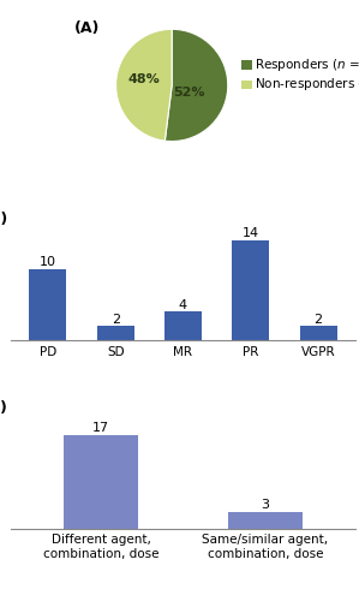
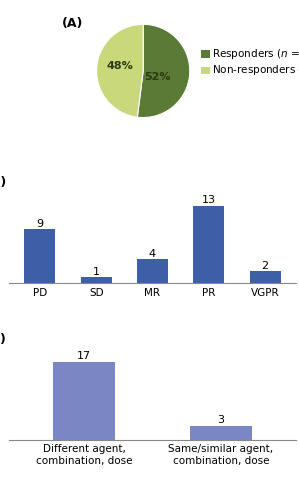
PD: 10 -> 9
SD: 2 -> 1
PR: 14 -> 13
